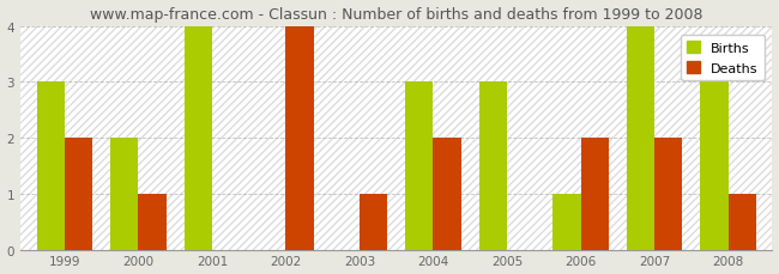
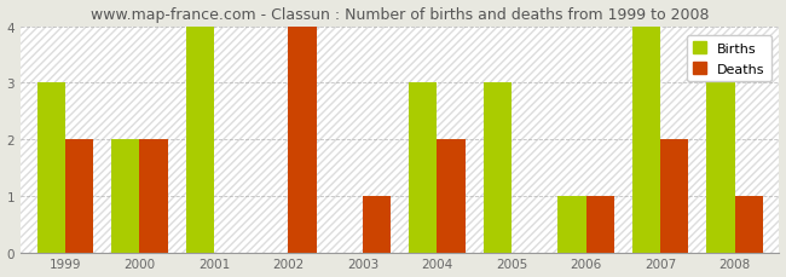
Deaths/2000: 1 -> 2
Deaths/2006: 2 -> 1
